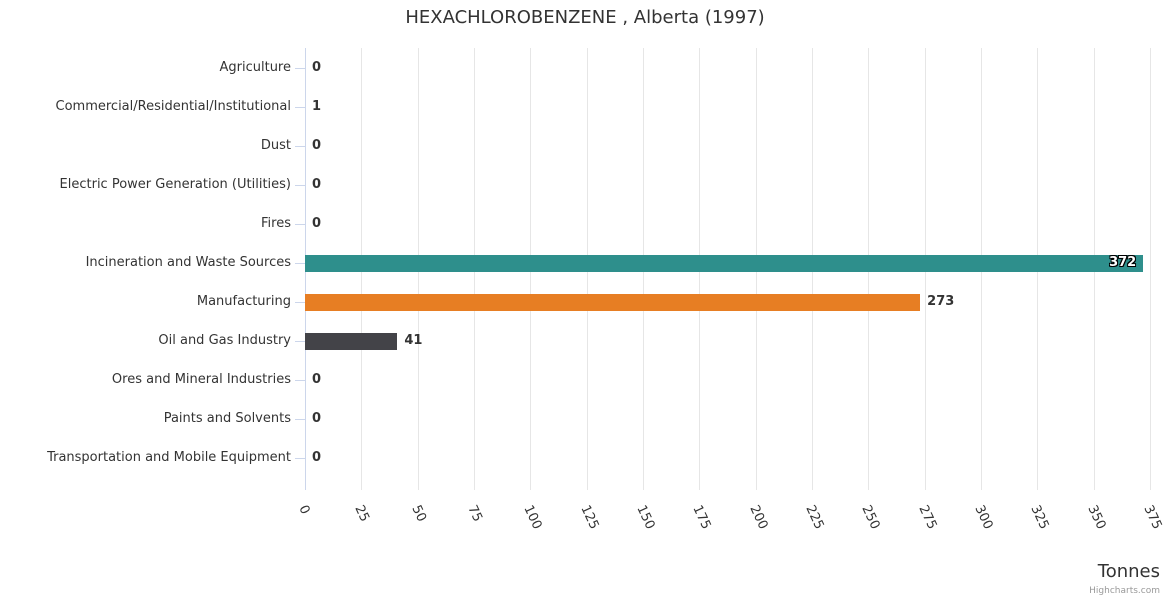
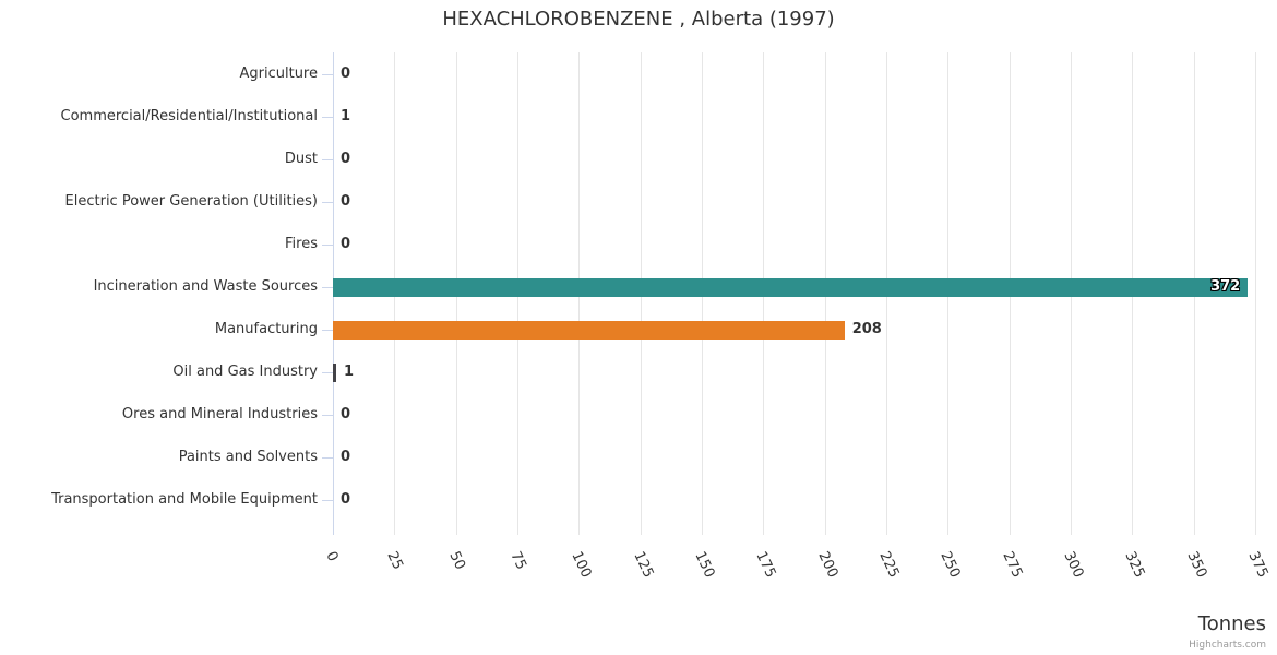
Manufacturing: 273 -> 208
Oil and Gas Industry: 41 -> 1
